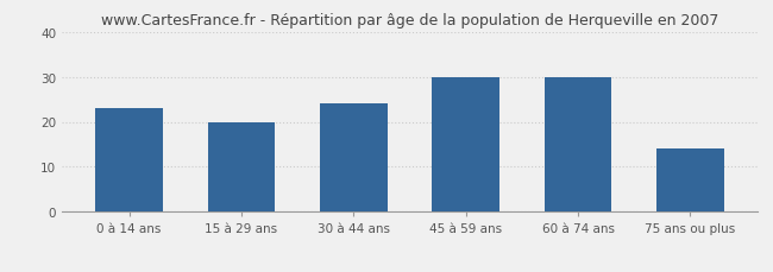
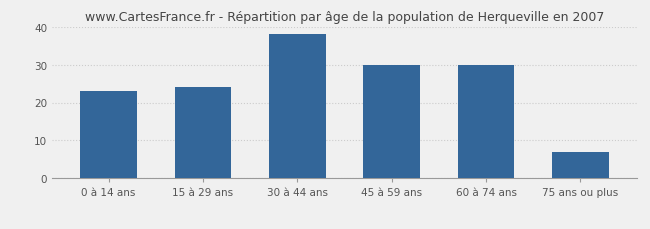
15 à 29 ans: 20 -> 24
30 à 44 ans: 24 -> 38
75 ans ou plus: 14 -> 7
